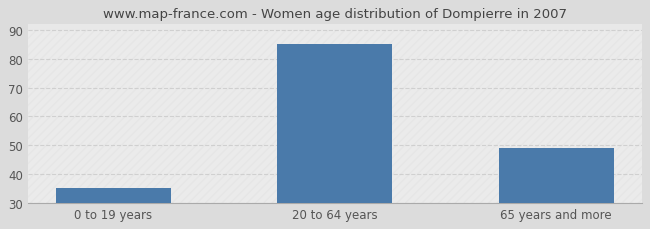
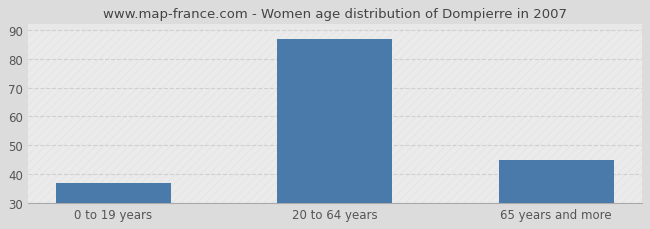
0 to 19 years: 35 -> 37
20 to 64 years: 85 -> 87
65 years and more: 49 -> 45
